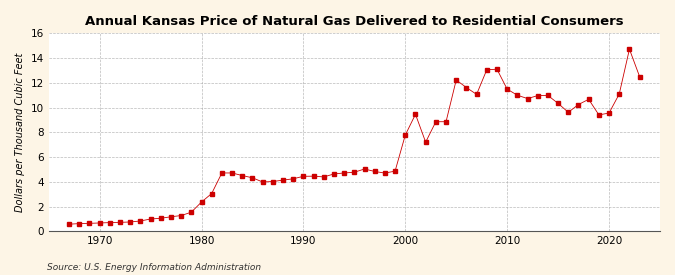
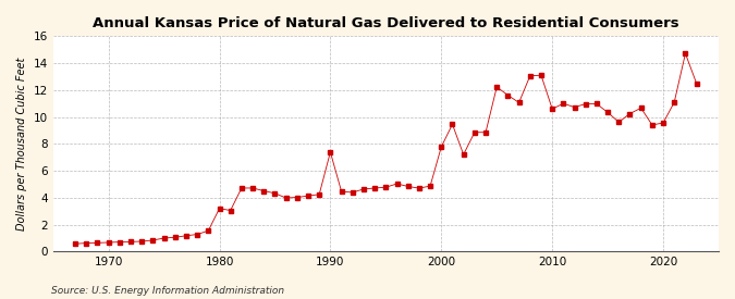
1980: 2.4 -> 3.2
1990: 4.5 -> 7.4
2010: 11.5 -> 10.6
